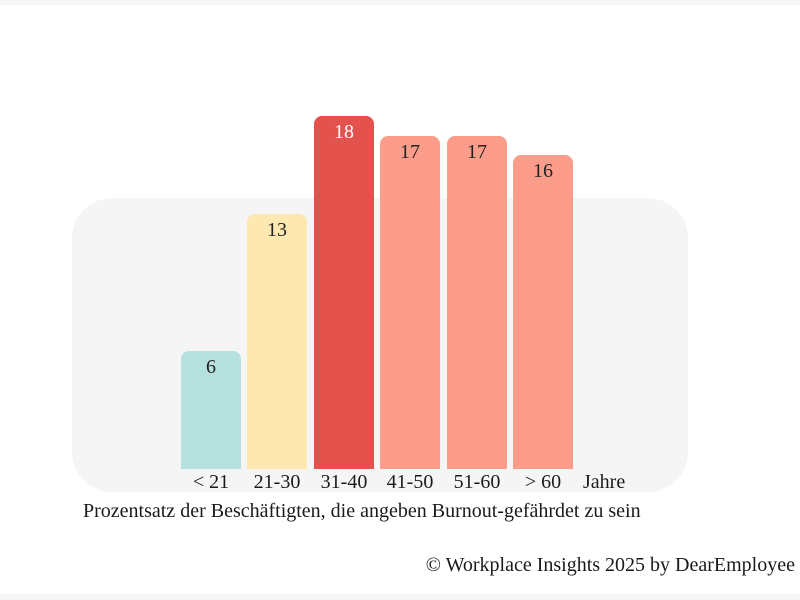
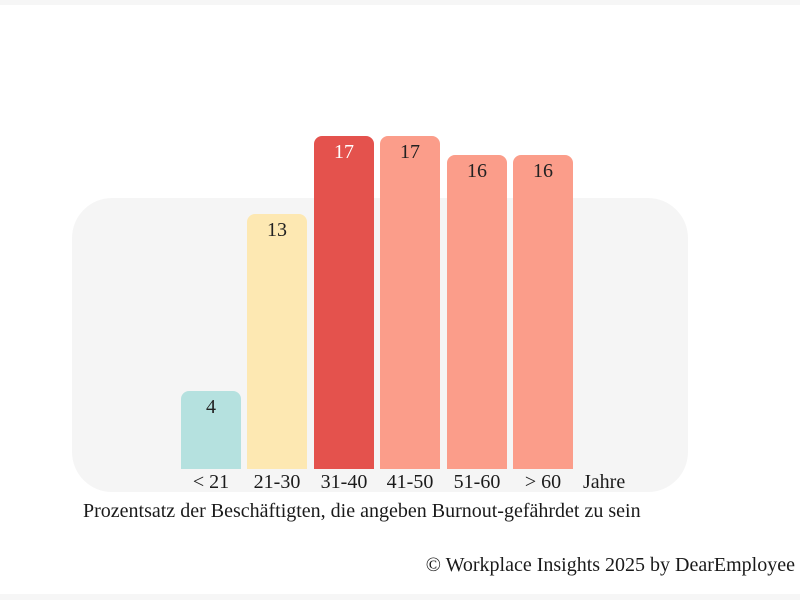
< 21: 6 -> 4
31-40: 18 -> 17
51-60: 17 -> 16
